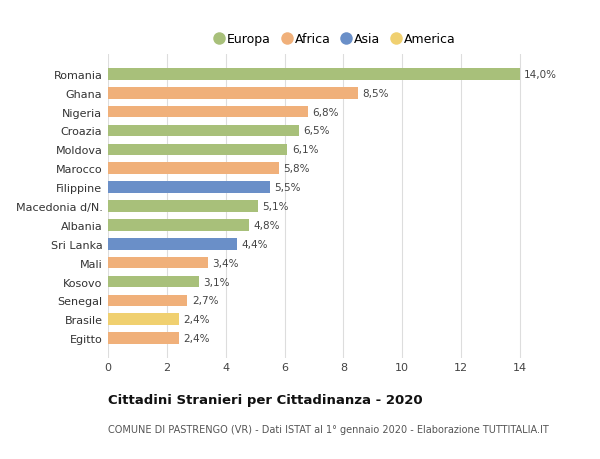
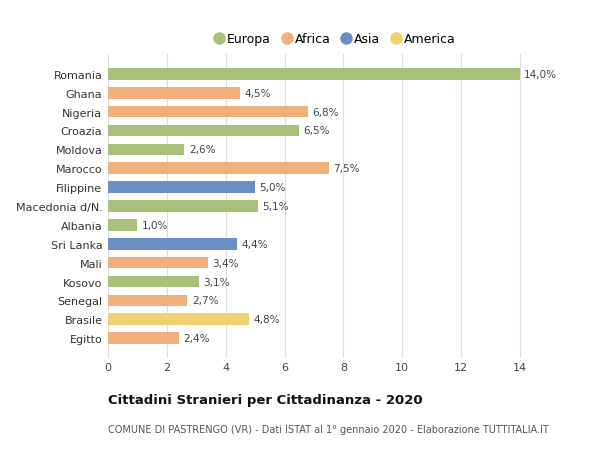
Ghana: 8,5% -> 4,5%
Moldova: 6,1% -> 2,6%
Marocco: 5,8% -> 7,5%
Filippine: 5,5% -> 5,0%
Albania: 4,8% -> 1,0%
Brasile: 2,4% -> 4,8%
